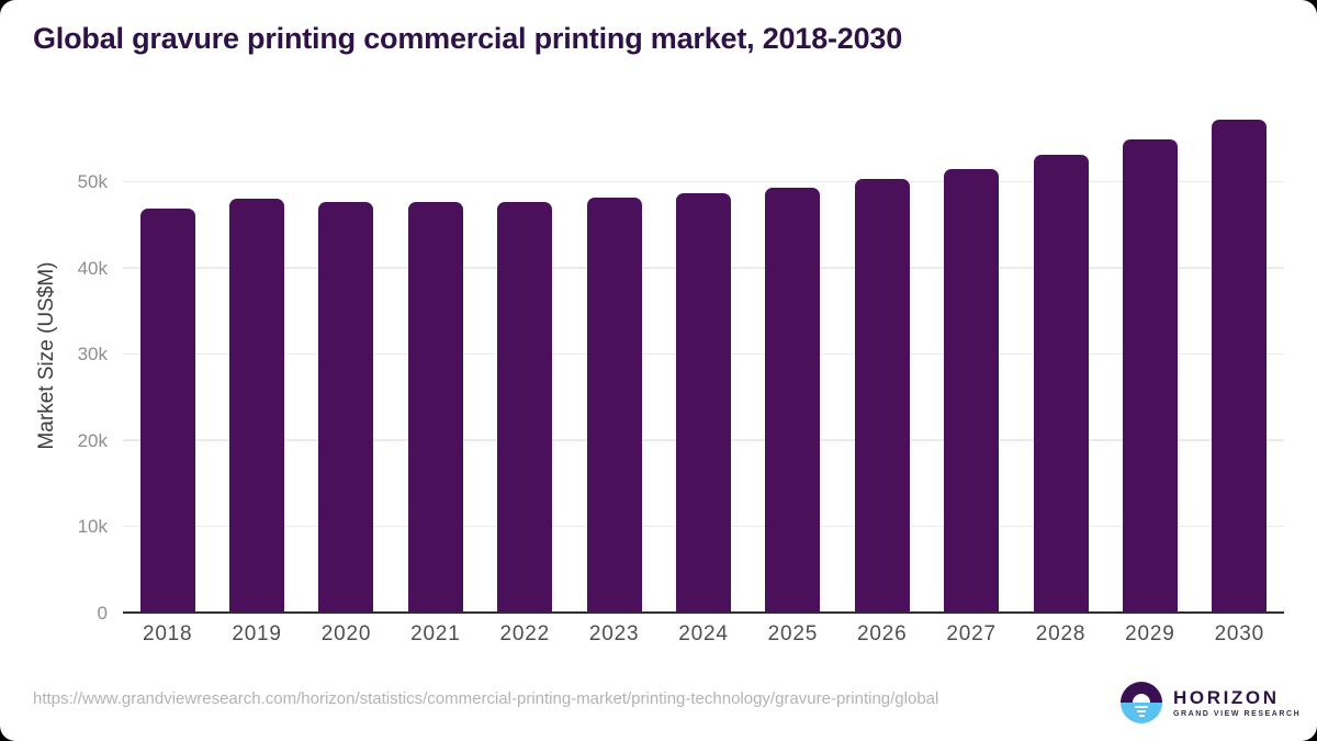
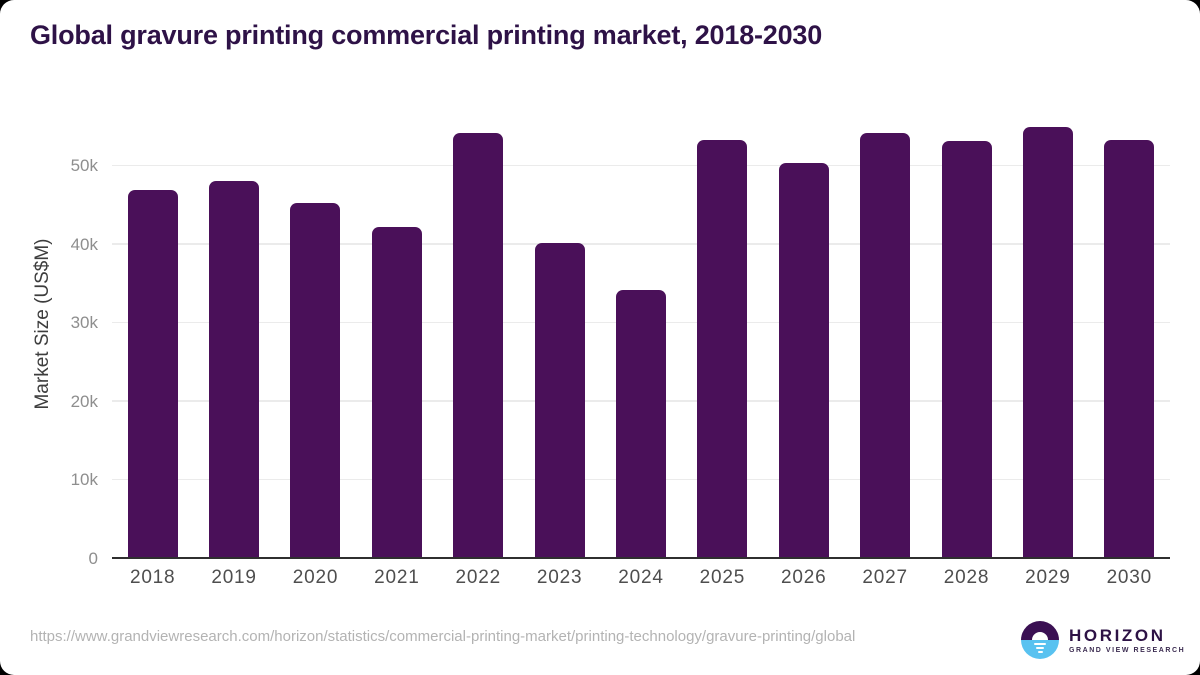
2020: 48k -> 45k
2021: 47k -> 42k
2022: 48k -> 54k
2023: 48k -> 40k
2024: 48k -> 34k
2025: 49k -> 53k
2027: 51k -> 54k
2030: 57k -> 53k
